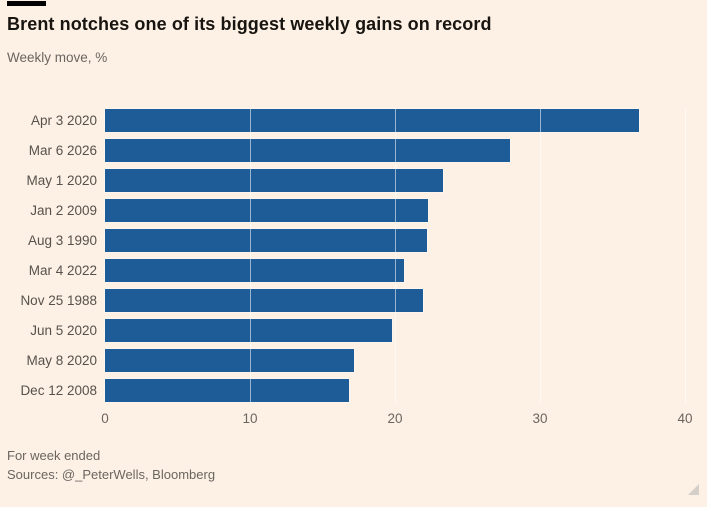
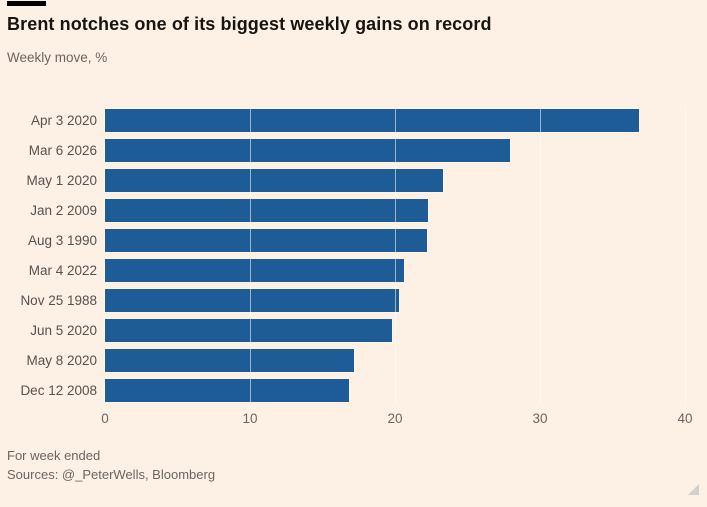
Nov 25 1988: 21.9 -> 20.3
